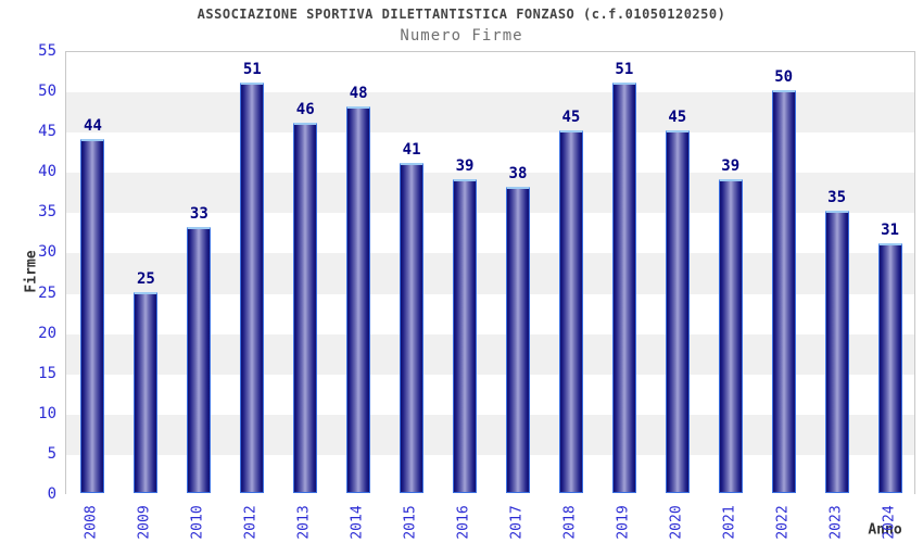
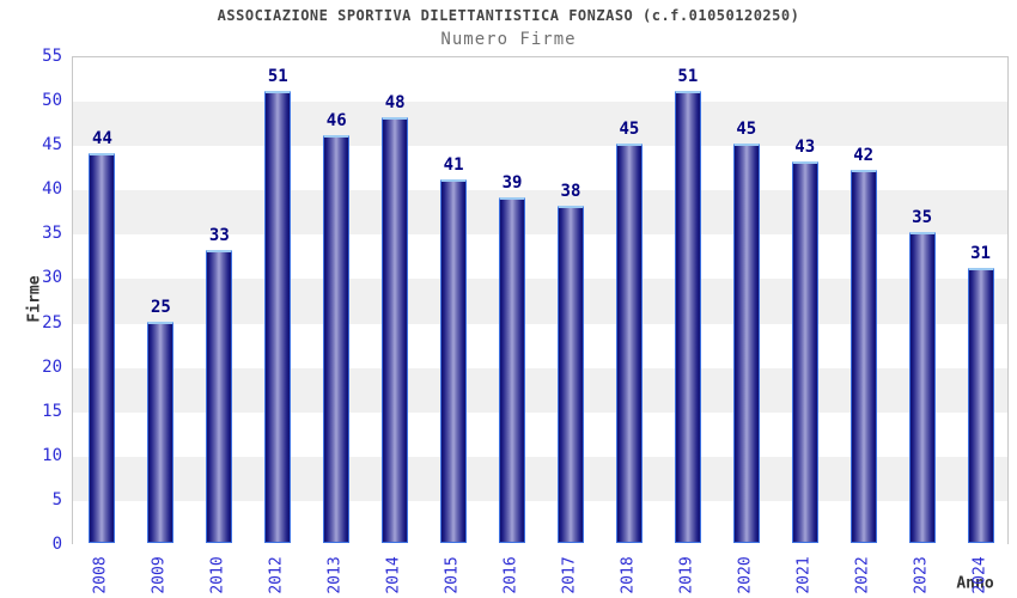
2021: 39 -> 43
2022: 50 -> 42
